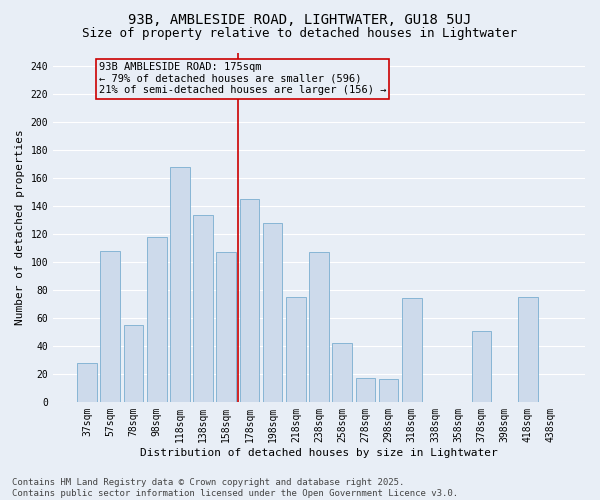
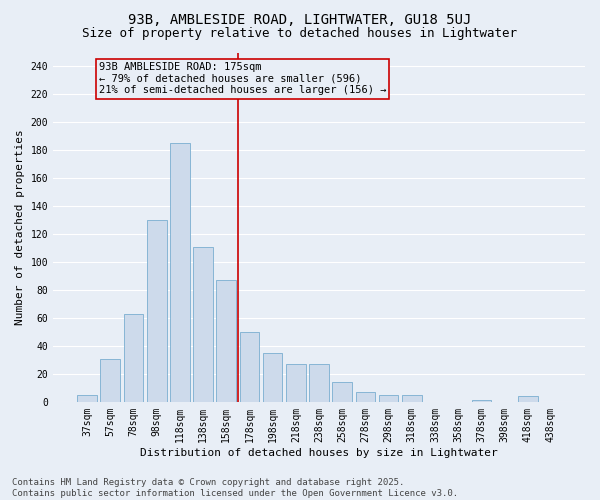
37sqm: 28 -> 5
57sqm: 108 -> 31
78sqm: 55 -> 63
98sqm: 118 -> 130
118sqm: 168 -> 185
138sqm: 134 -> 111
158sqm: 107 -> 87
178sqm: 145 -> 50
198sqm: 128 -> 35
218sqm: 75 -> 27
238sqm: 107 -> 27
258sqm: 42 -> 14
278sqm: 17 -> 7
298sqm: 16 -> 5
318sqm: 74 -> 5
378sqm: 51 -> 1
418sqm: 75 -> 4
